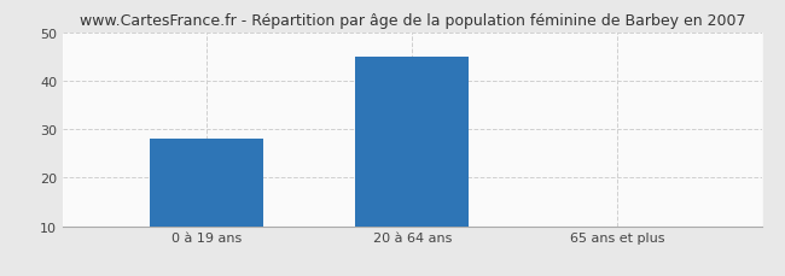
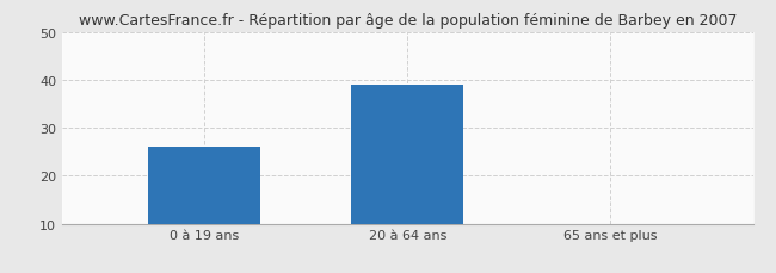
0 à 19 ans: 28 -> 26
20 à 64 ans: 45 -> 39
